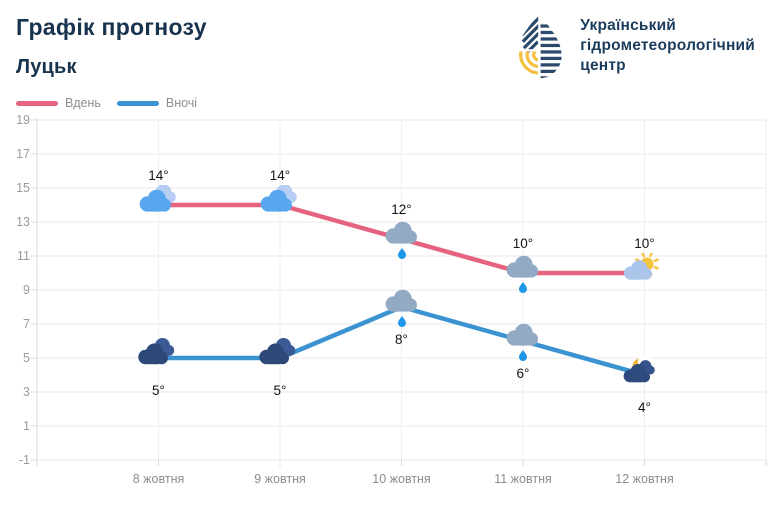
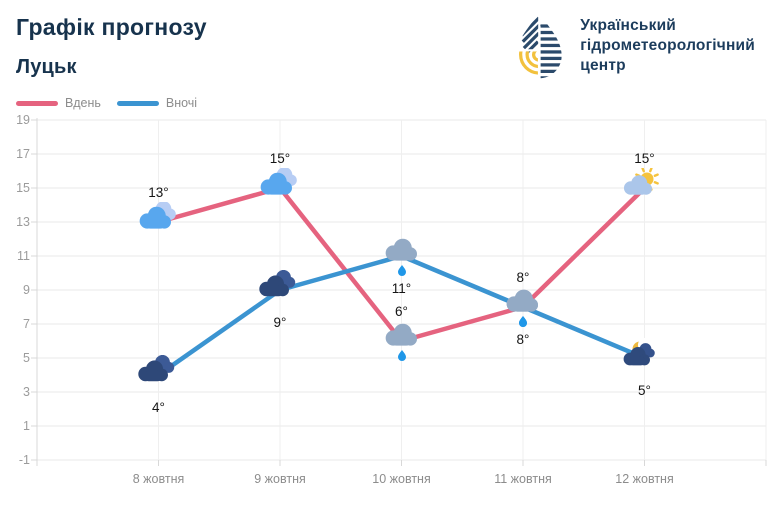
Вдень/8 жовтня: 14° -> 13°
Вночі/8 жовтня: 5° -> 4°
Вдень/9 жовтня: 14° -> 15°
Вночі/9 жовтня: 5° -> 9°
Вдень/10 жовтня: 12° -> 6°
Вночі/10 жовтня: 8° -> 11°
Вдень/11 жовтня: 10° -> 8°
Вночі/11 жовтня: 6° -> 8°
Вдень/12 жовтня: 10° -> 15°
Вночі/12 жовтня: 4° -> 5°
